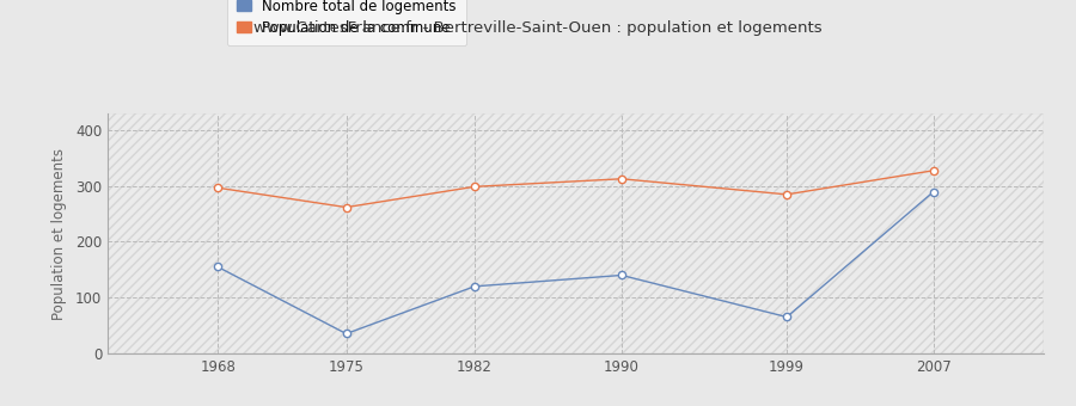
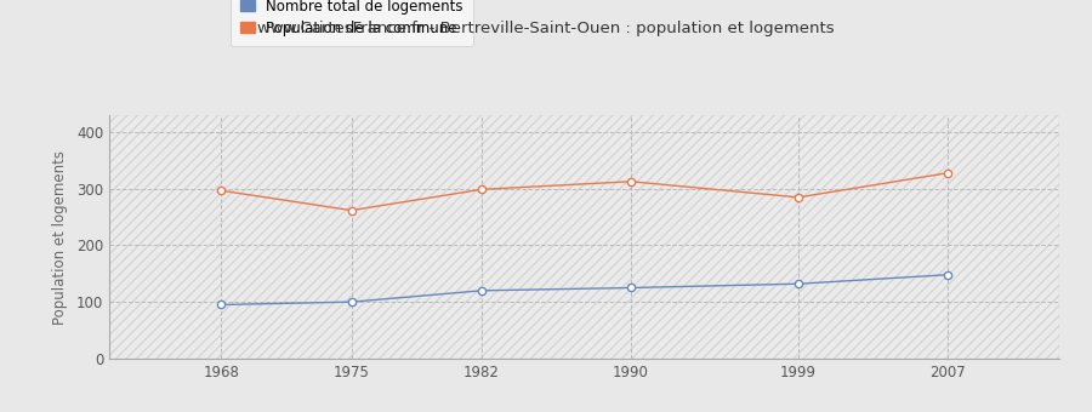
Nombre total de logements/1968: 155 -> 95
Nombre total de logements/1975: 35 -> 100
Nombre total de logements/1990: 140 -> 125
Nombre total de logements/1999: 65 -> 132
Nombre total de logements/2007: 290 -> 148
